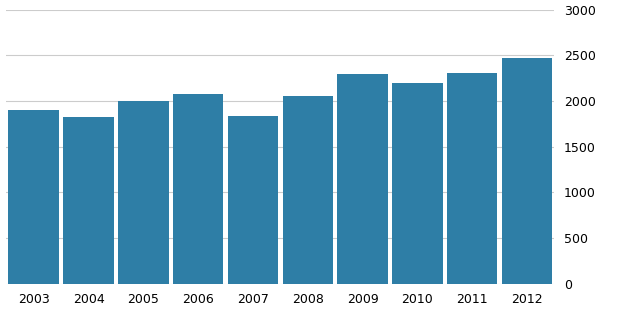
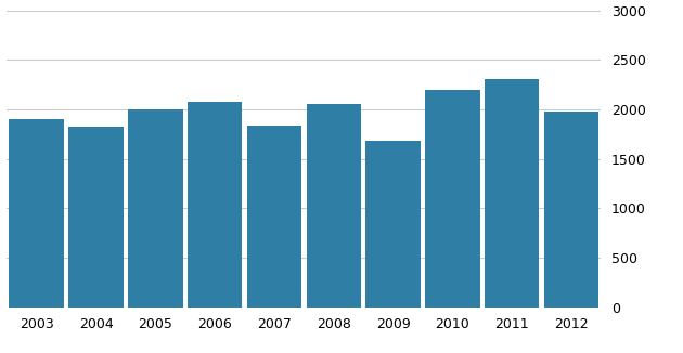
2009: 2300 -> 1680
2012: 2470 -> 1980
